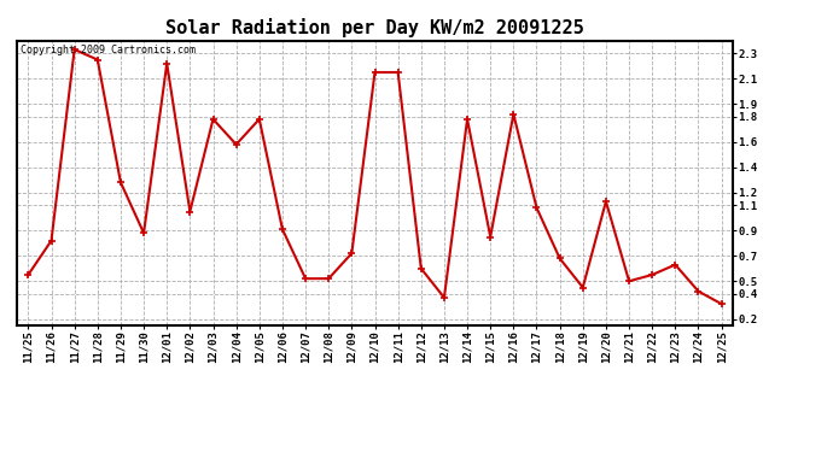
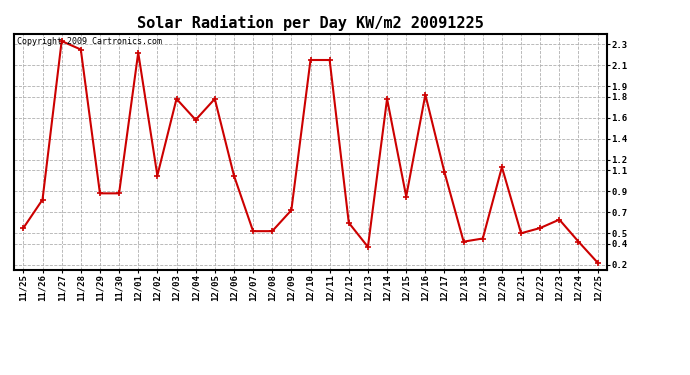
11/29: 1.28 -> 0.88
12/06: 0.91 -> 1.05
12/18: 0.68 -> 0.42
12/25: 0.32 -> 0.22
